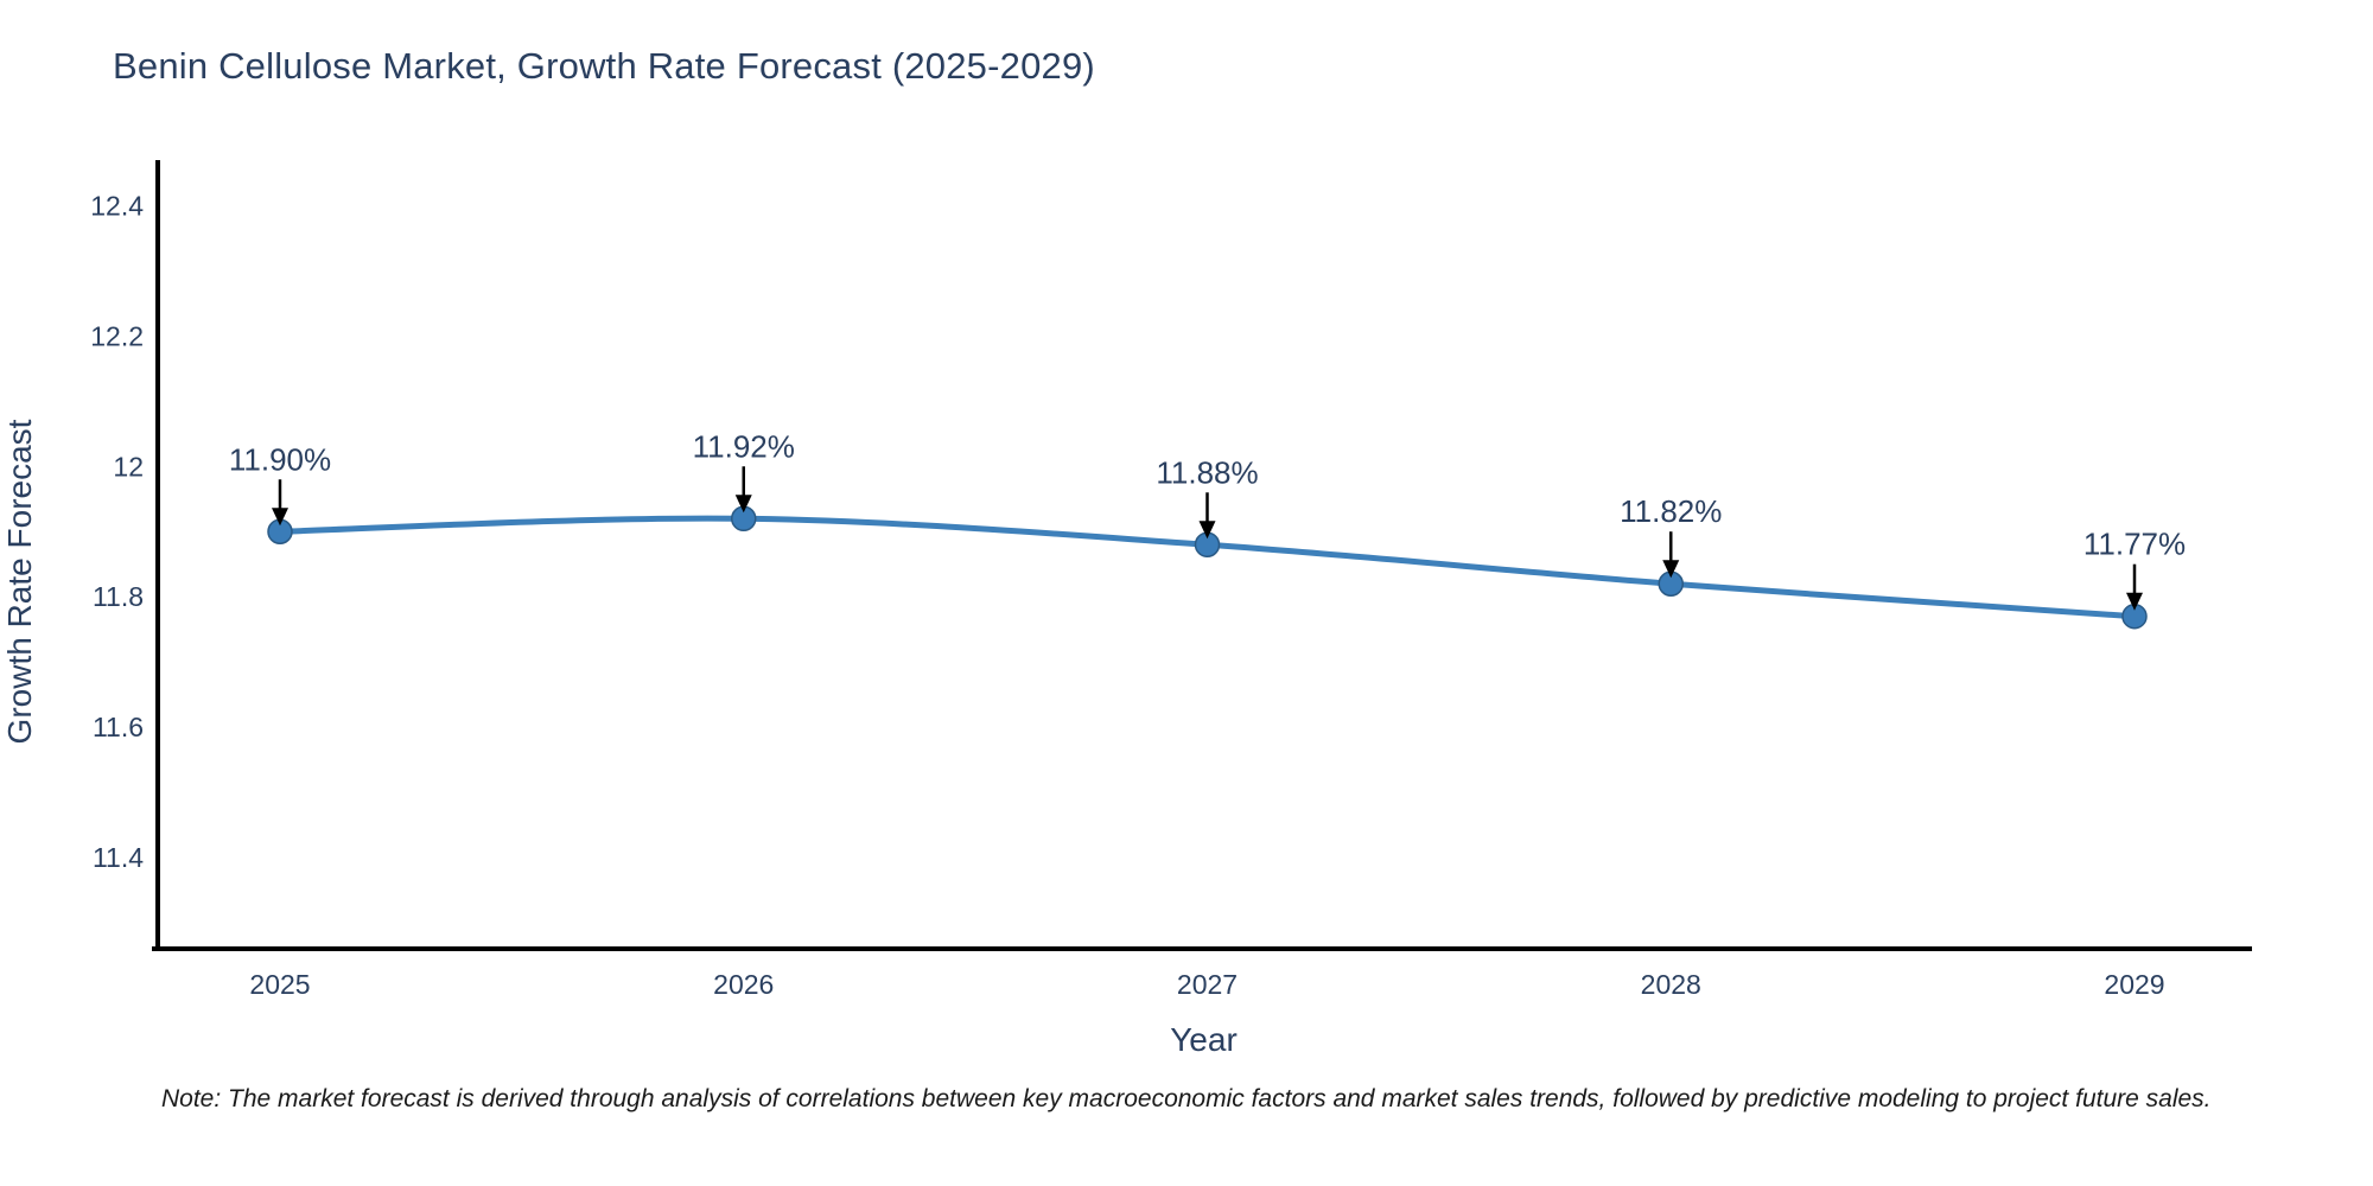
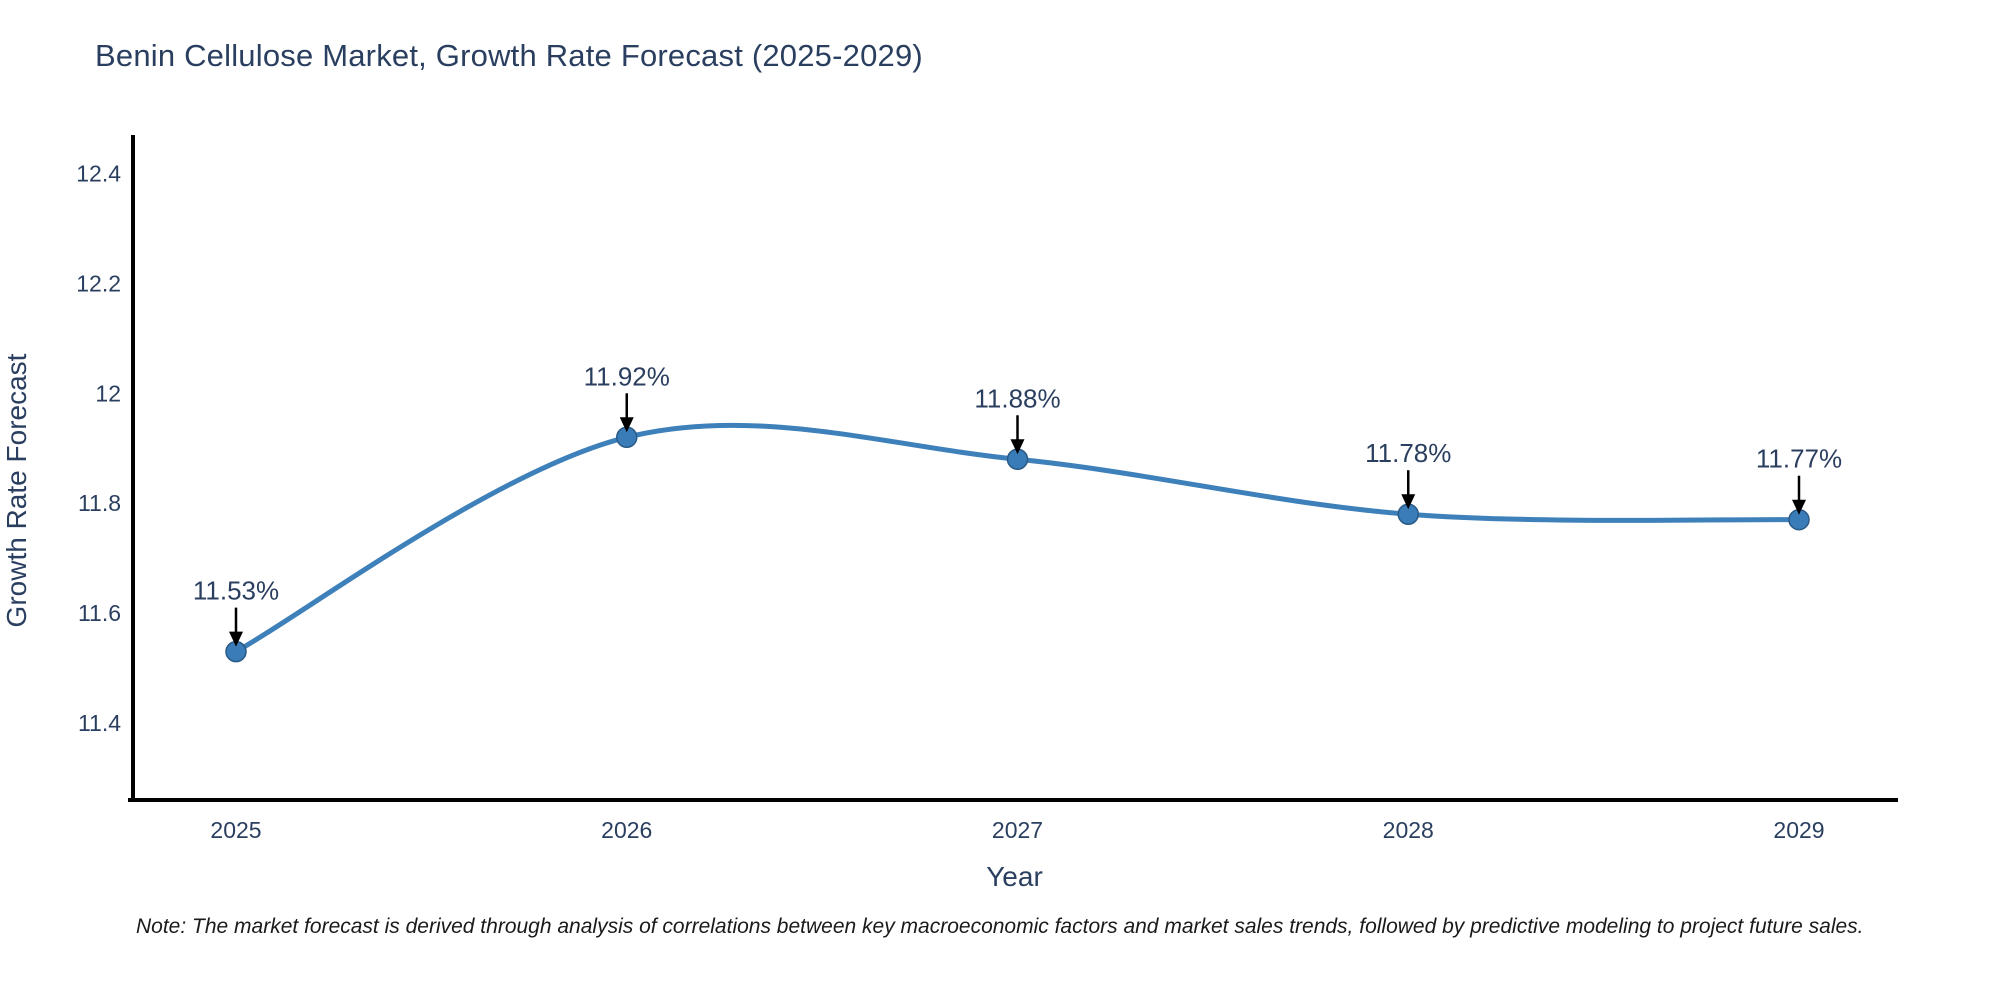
2025: 11.90% -> 11.53%
2028: 11.82% -> 11.78%
